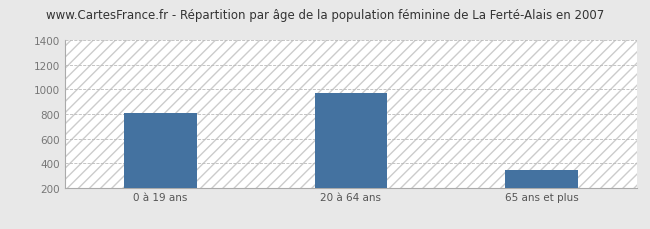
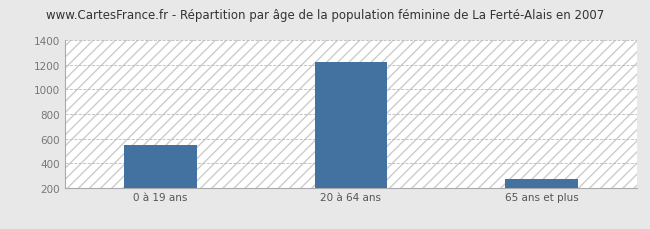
0 à 19 ans: 810 -> 550
20 à 64 ans: 970 -> 1220
65 ans et plus: 340 -> 270
